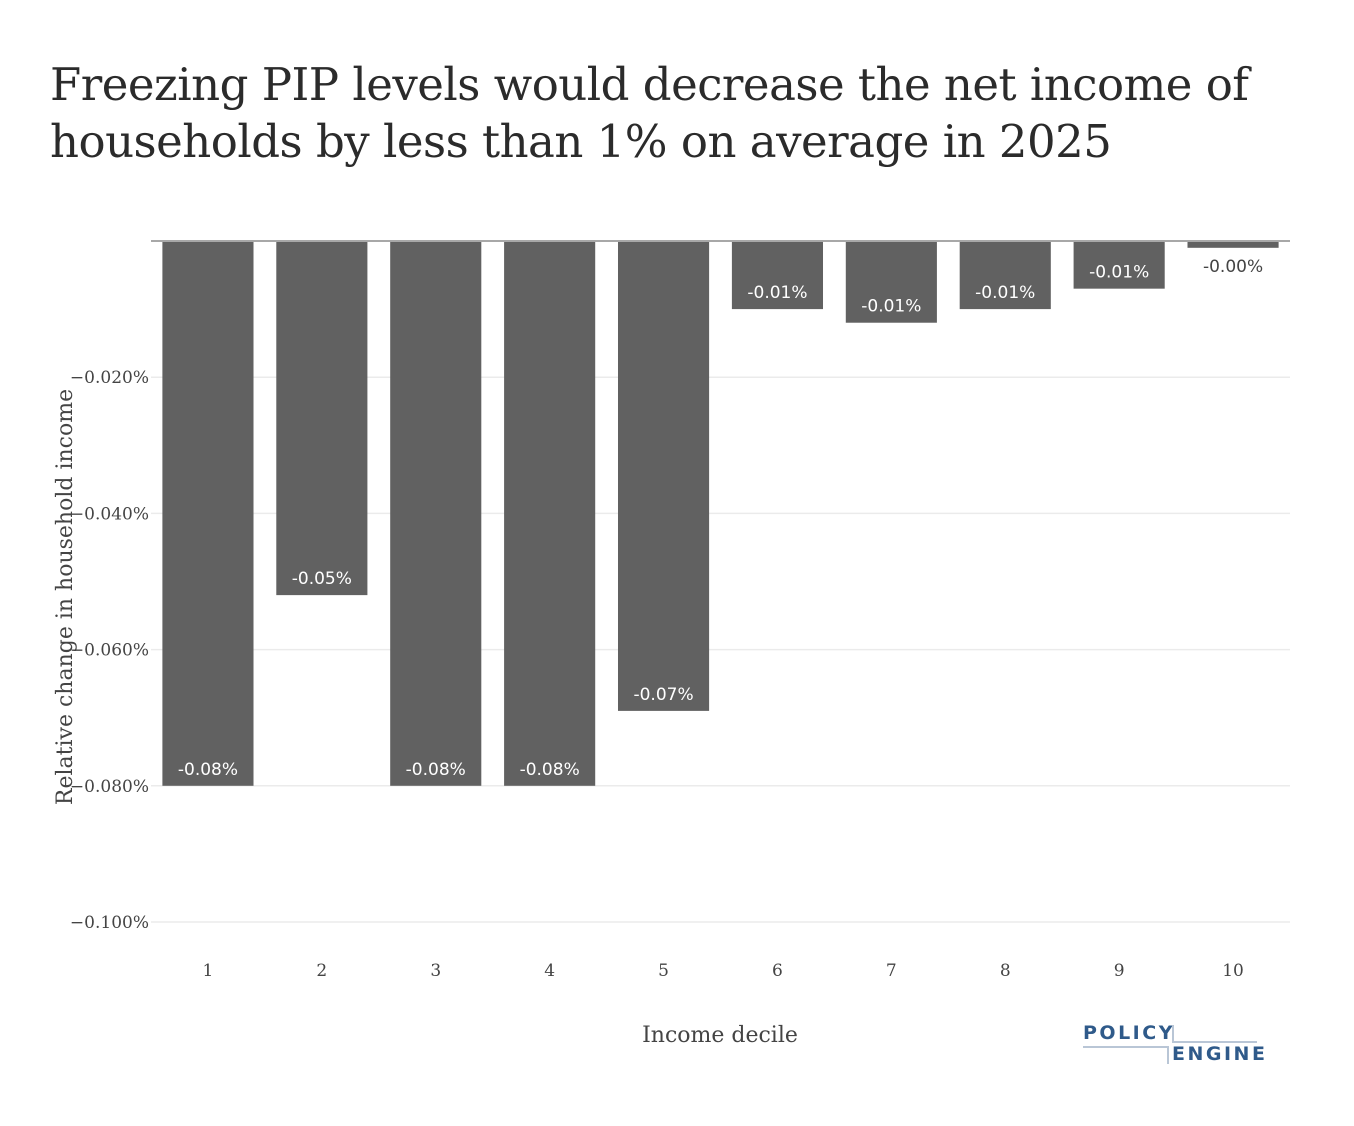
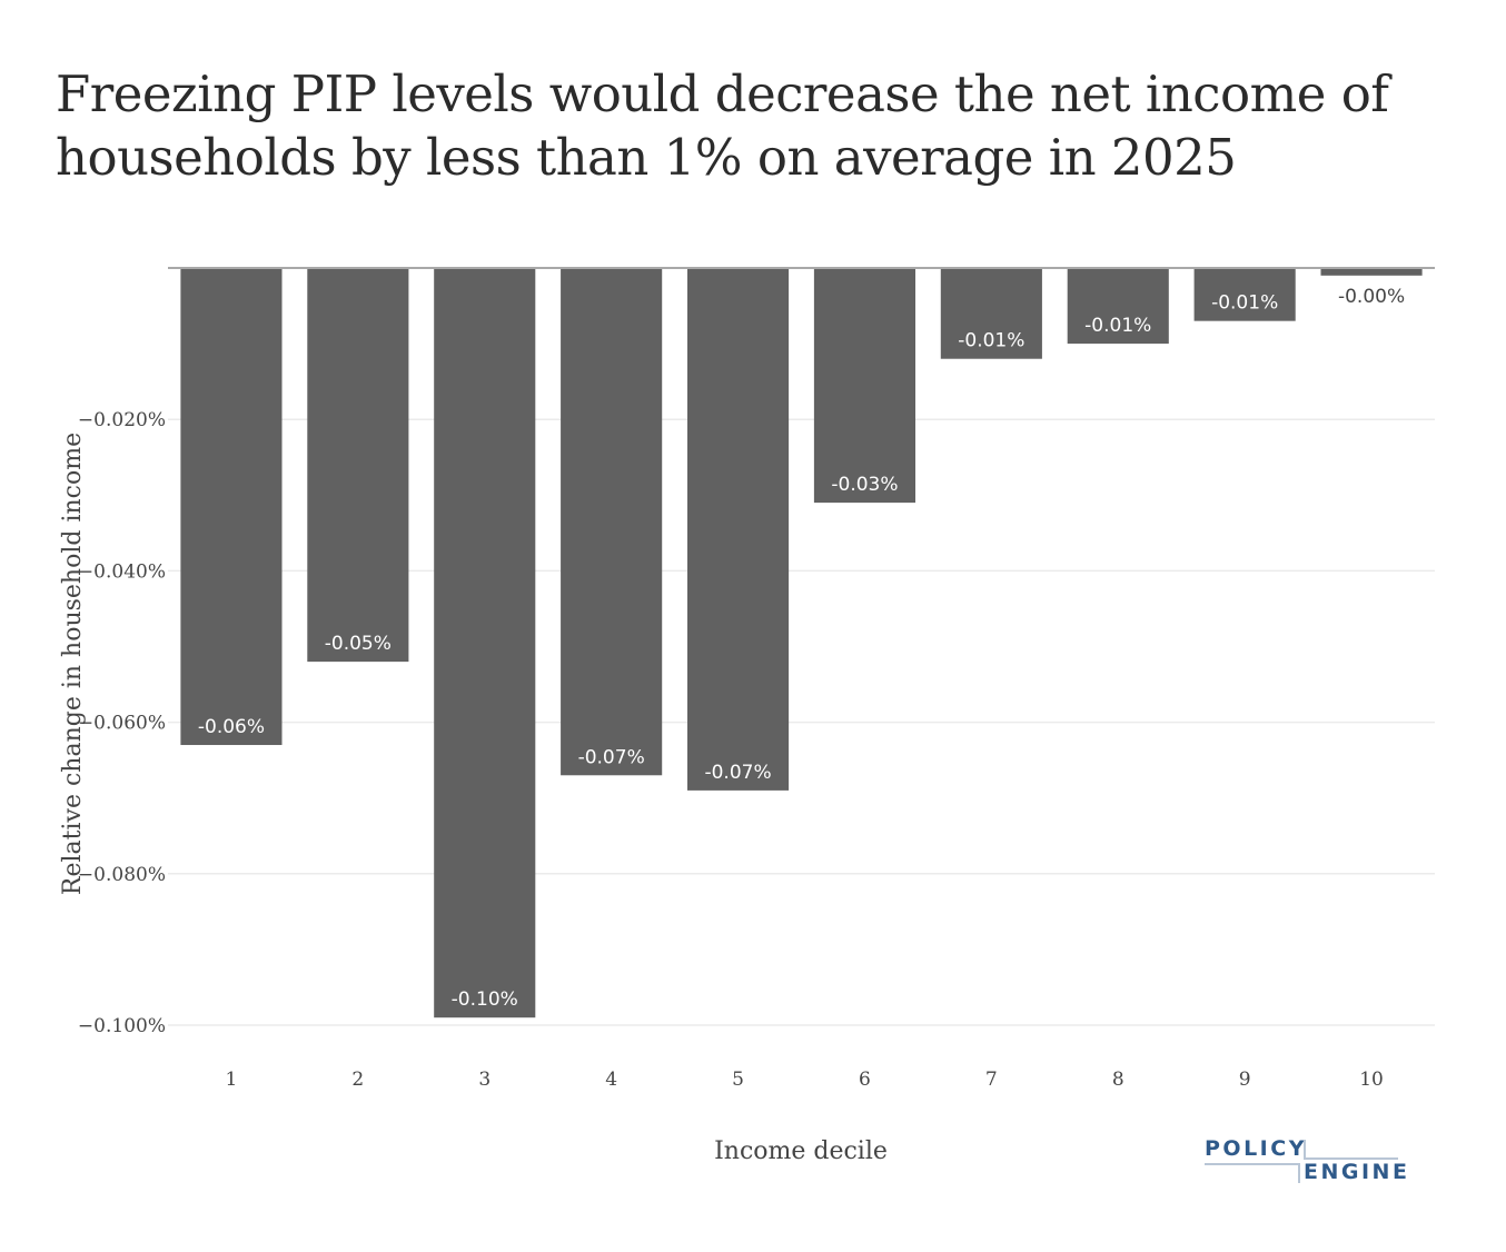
1: -0.08% -> -0.06%
3: -0.08% -> -0.10%
4: -0.08% -> -0.07%
6: -0.01% -> -0.03%
